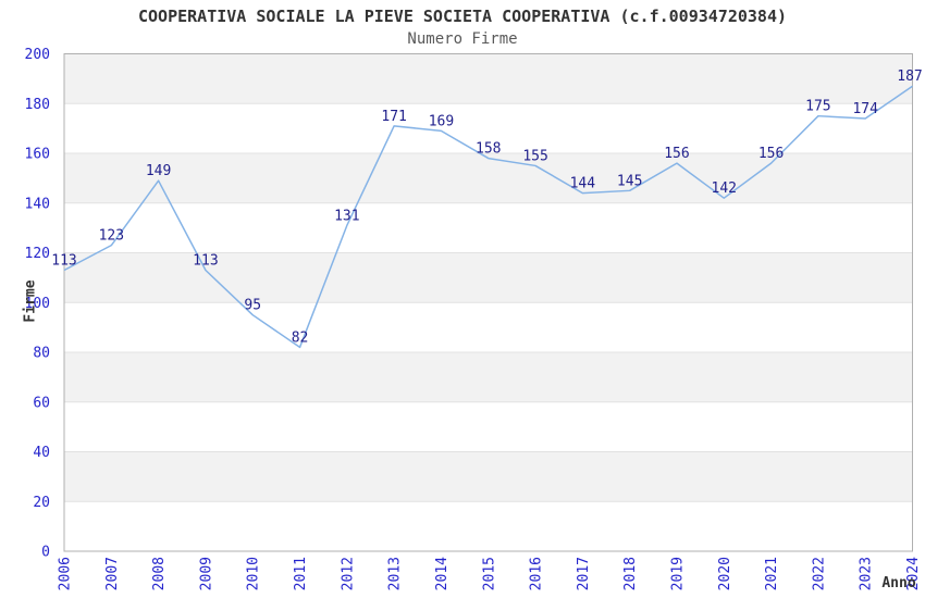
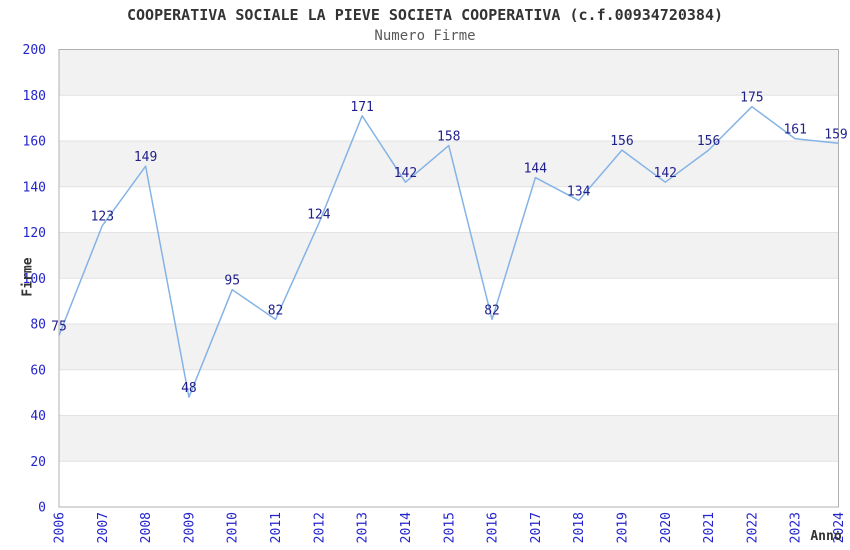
2006: 113 -> 75
2009: 113 -> 48
2012: 131 -> 124
2014: 169 -> 142
2016: 155 -> 82
2018: 145 -> 134
2023: 174 -> 161
2024: 187 -> 159
